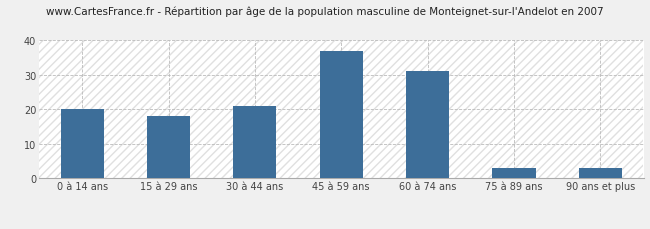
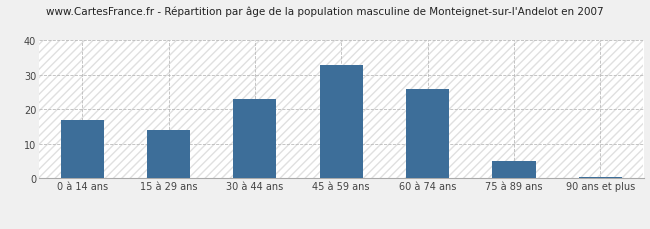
0 à 14 ans: 20.0 -> 17.0
15 à 29 ans: 18.0 -> 14.0
30 à 44 ans: 21.0 -> 23.0
45 à 59 ans: 37.0 -> 33.0
60 à 74 ans: 31.0 -> 26.0
75 à 89 ans: 3.0 -> 5.0
90 ans et plus: 3.0 -> 0.5
